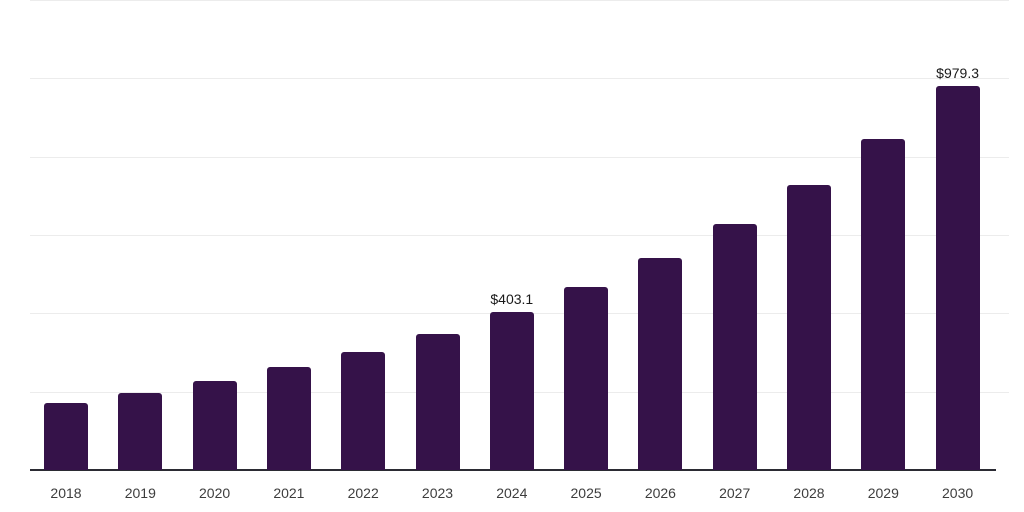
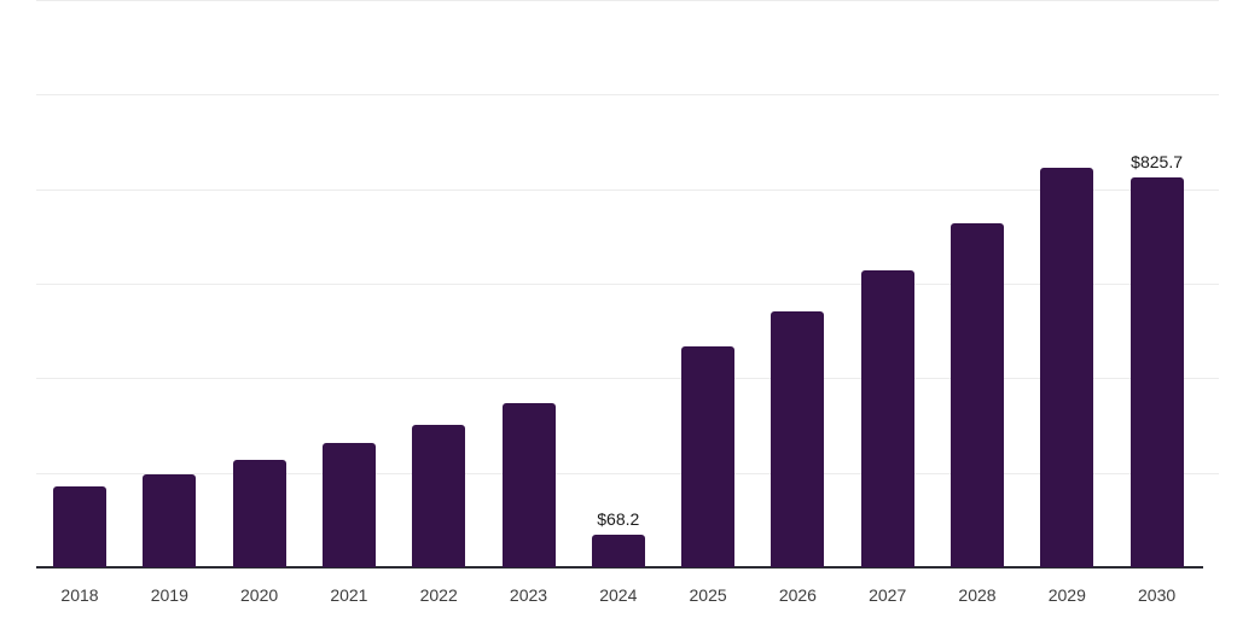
2024: $403.1 -> $68.2
2030: $979.3 -> $825.7
